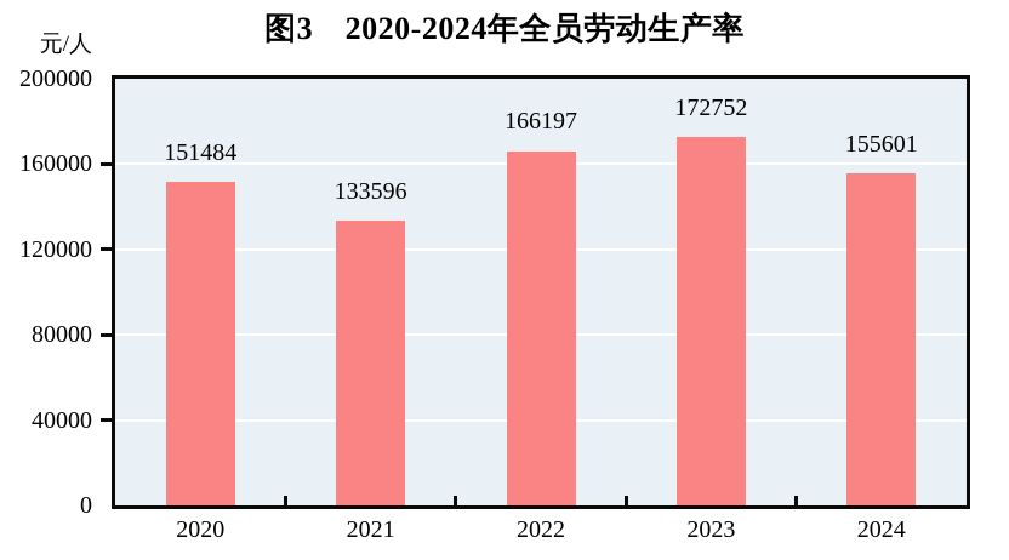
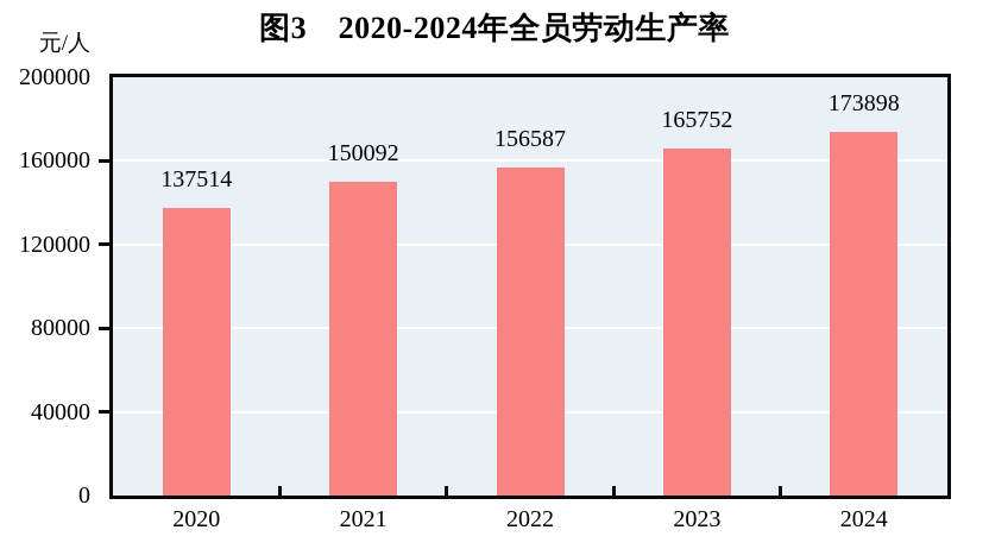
2020: 151484 -> 137514
2021: 133596 -> 150092
2022: 166197 -> 156587
2023: 172752 -> 165752
2024: 155601 -> 173898
